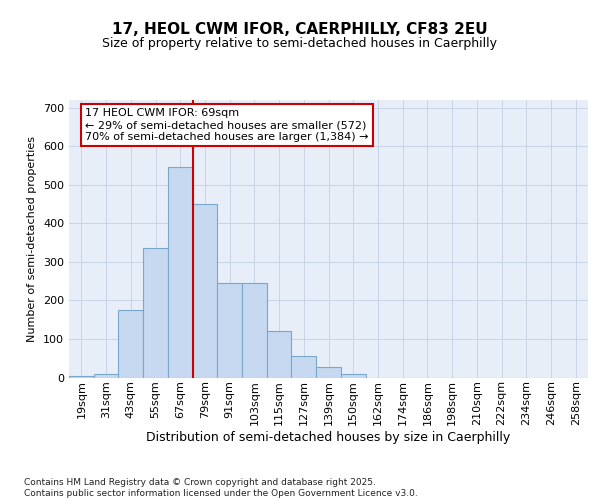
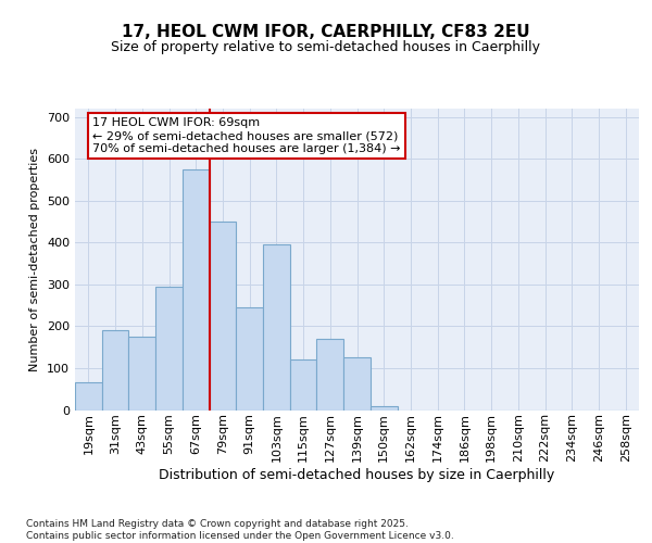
19sqm: 5 -> 65
31sqm: 10 -> 190
55sqm: 335 -> 295
67sqm: 545 -> 575
103sqm: 245 -> 395
127sqm: 55 -> 170
139sqm: 28 -> 125
